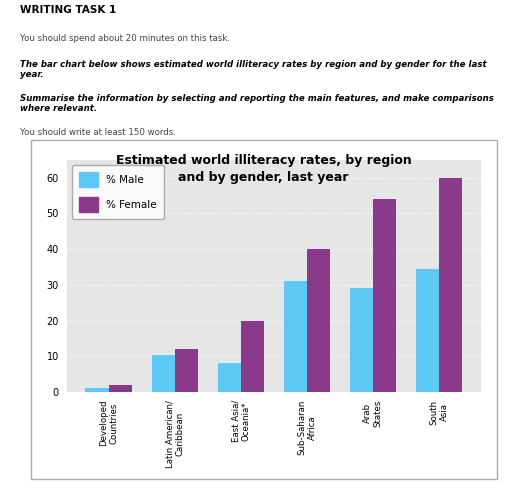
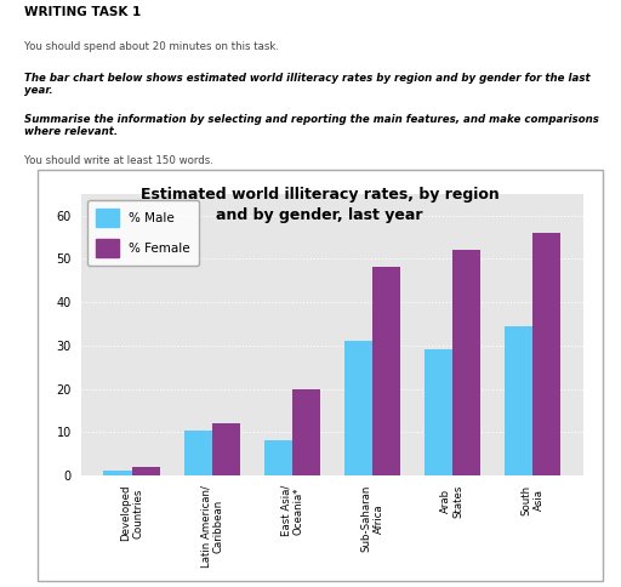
% Female/Sub-Saharan Africa: 40 -> 48
% Female/Arab States: 54 -> 52
% Female/South Asia: 60 -> 56
